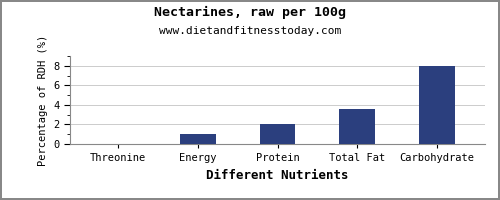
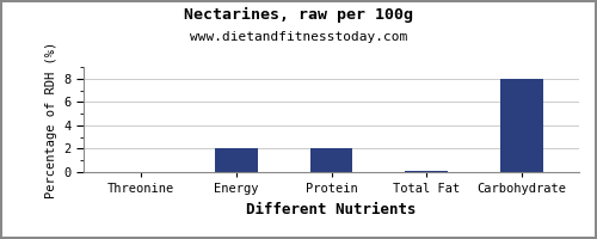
Energy: 1.0 -> 2.0
Total Fat: 3.6 -> 0.1
